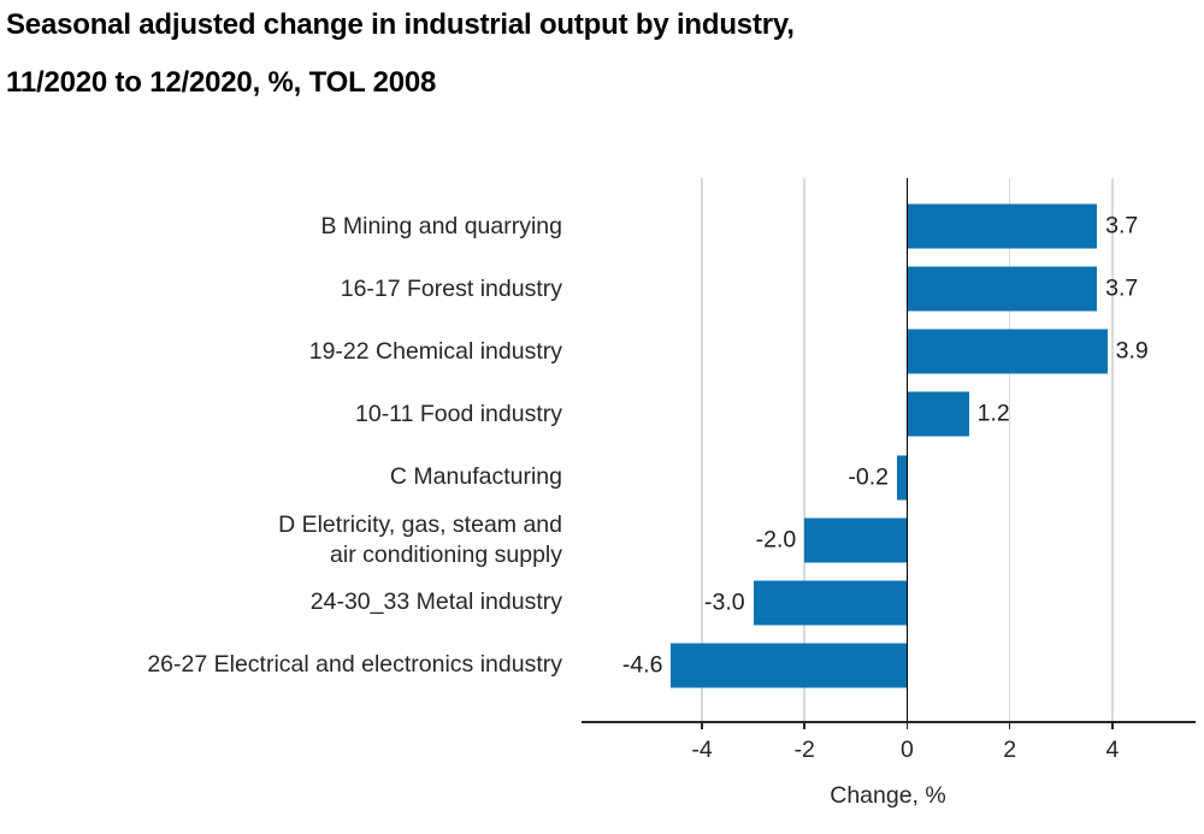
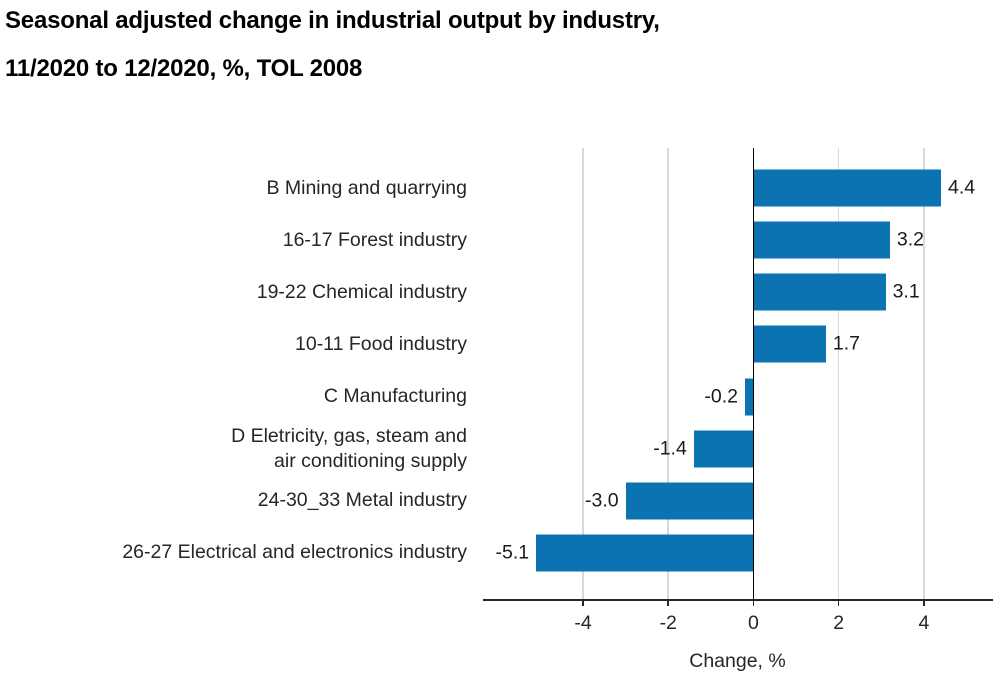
B Mining and quarrying: 3.7 -> 4.4
16-17 Forest industry: 3.7 -> 3.2
19-22 Chemical industry: 3.9 -> 3.1
10-11 Food industry: 1.2 -> 1.7
D Eletricity, gas, steam and air conditioning supply: -2.0 -> -1.4
26-27 Electrical and electronics industry: -4.6 -> -5.1
